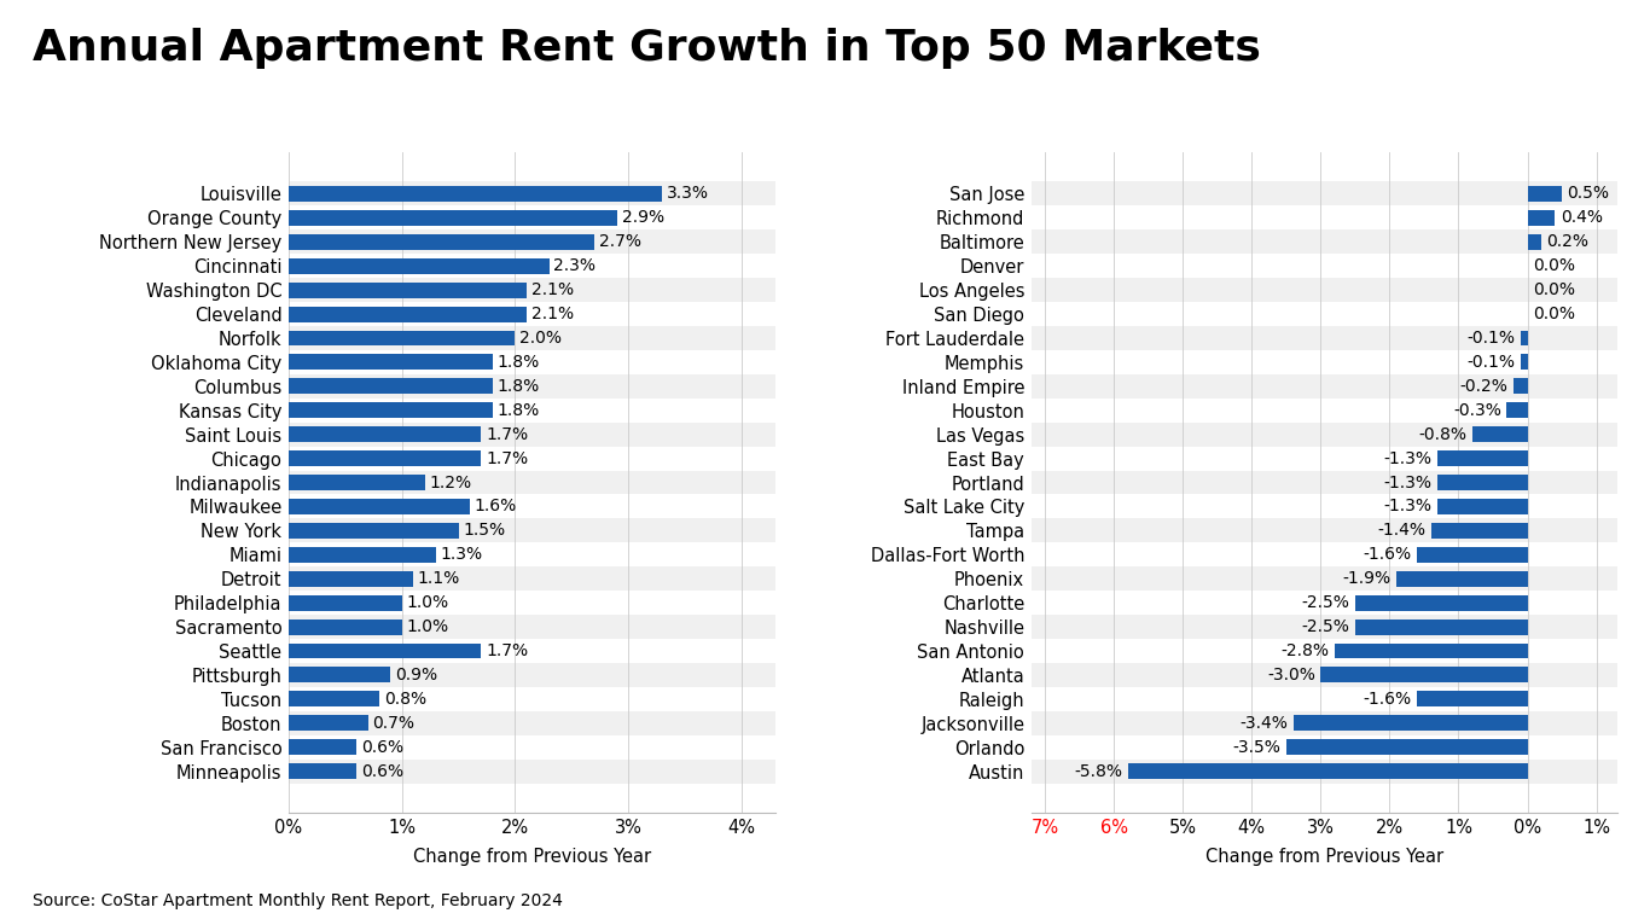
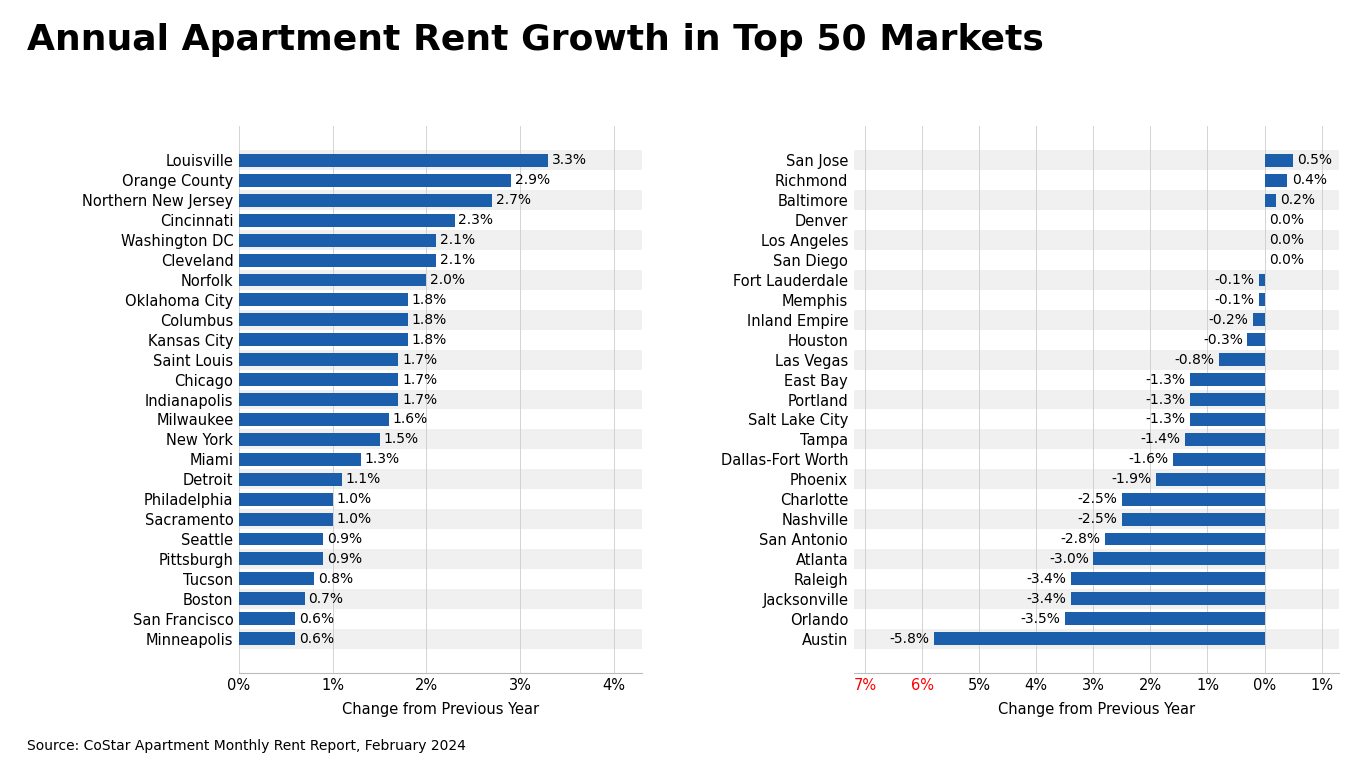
Indianapolis: 1.2% -> 1.7%
Seattle: 1.7% -> 0.9%
Raleigh: -1.6% -> -3.4%
